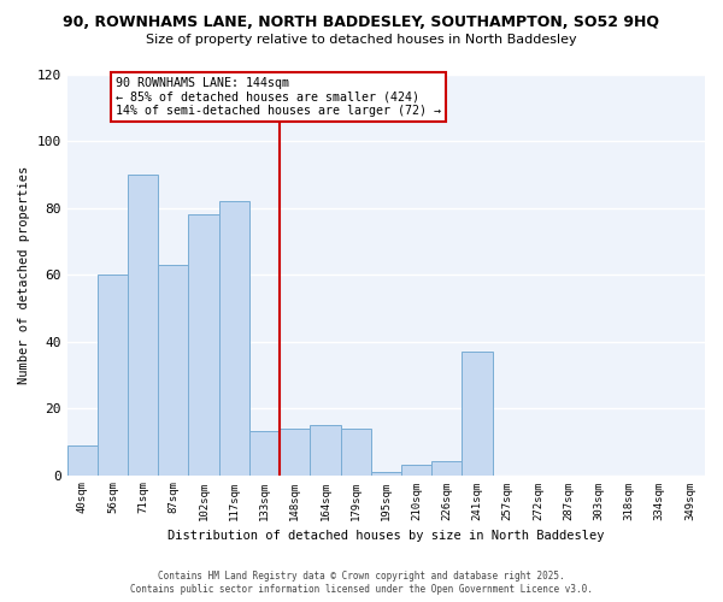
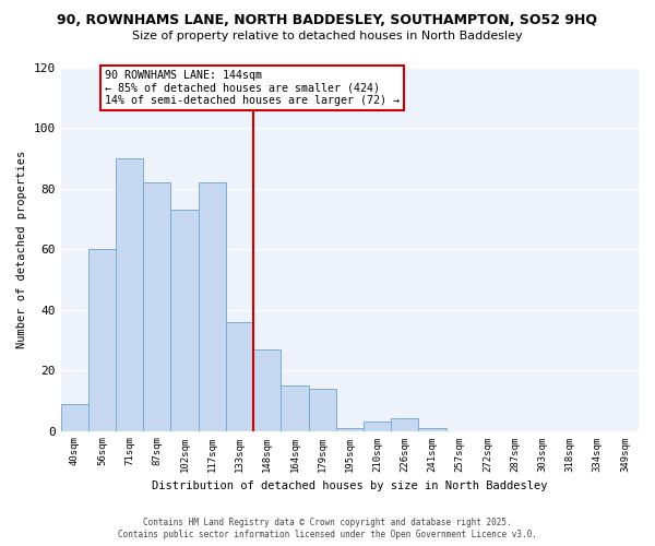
87sqm: 63 -> 82
102sqm: 78 -> 73
133sqm: 13 -> 36
148sqm: 14 -> 27
241sqm: 37 -> 1
